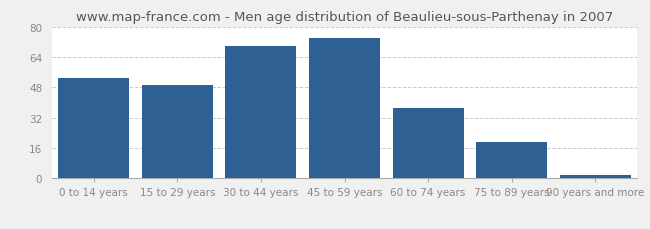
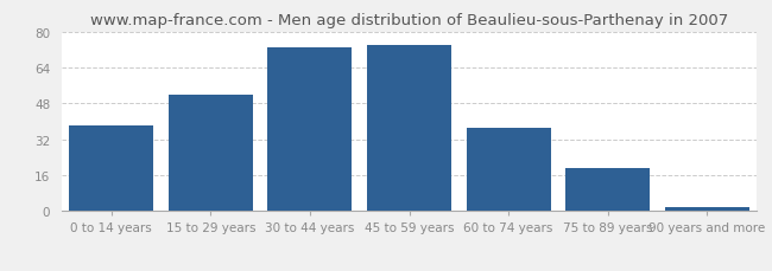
0 to 14 years: 53 -> 38
15 to 29 years: 49 -> 52
30 to 44 years: 70 -> 73
